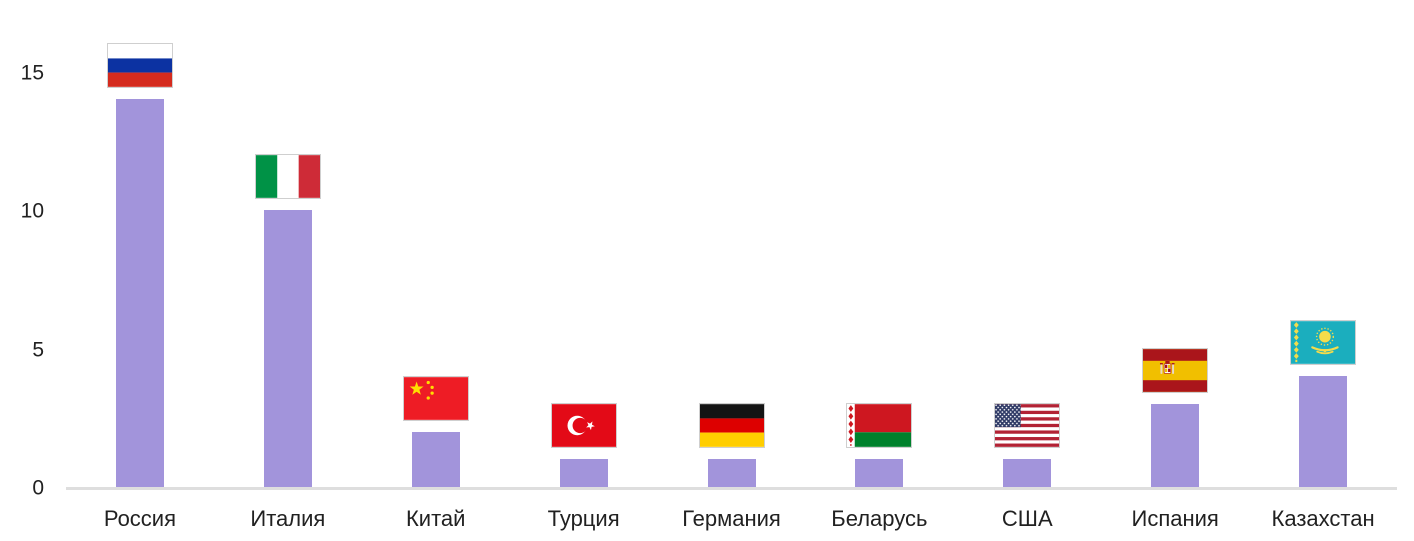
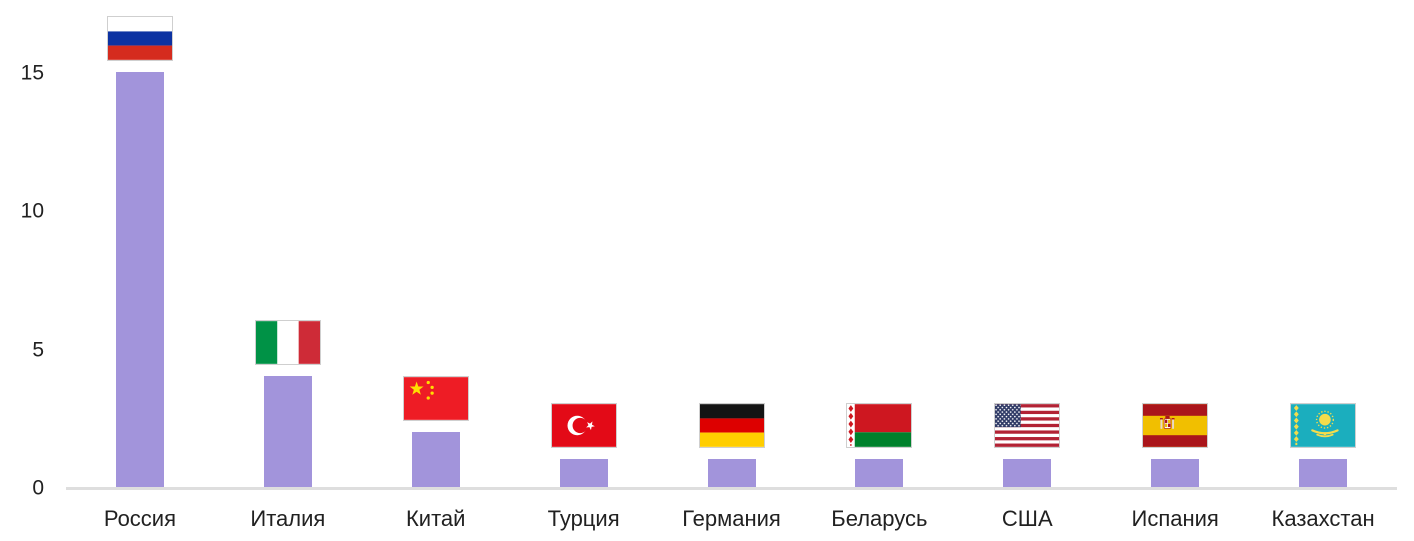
Россия: 14 -> 15
Италия: 10 -> 4
Испания: 3 -> 1
Казахстан: 4 -> 1
